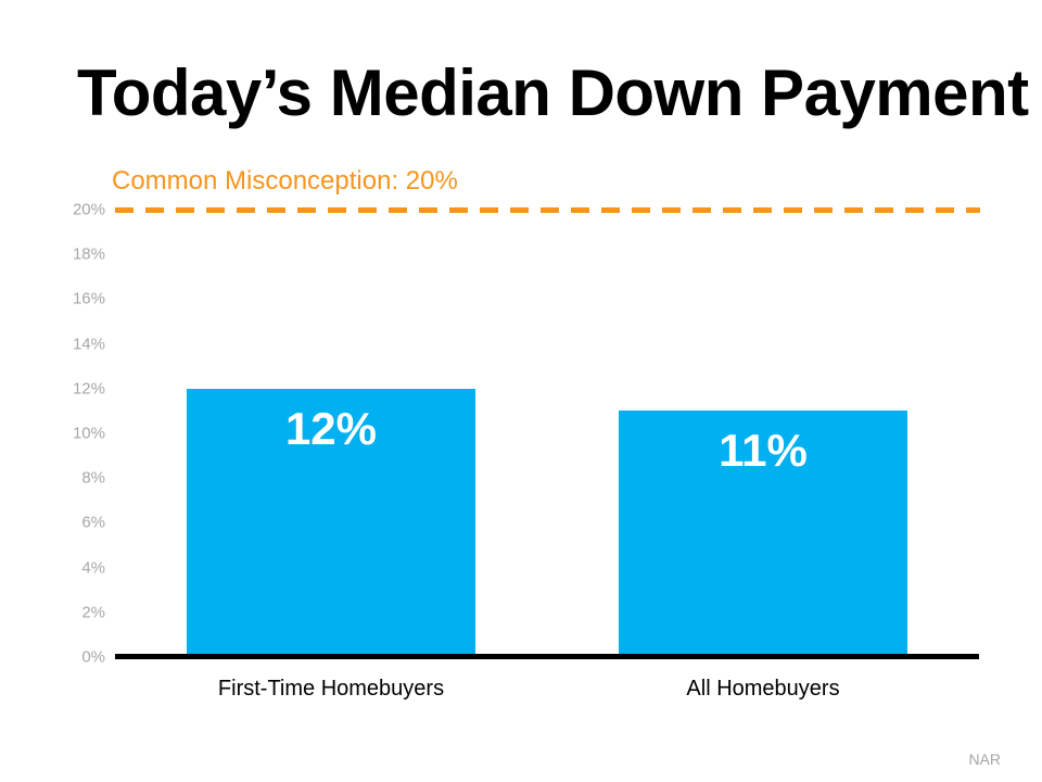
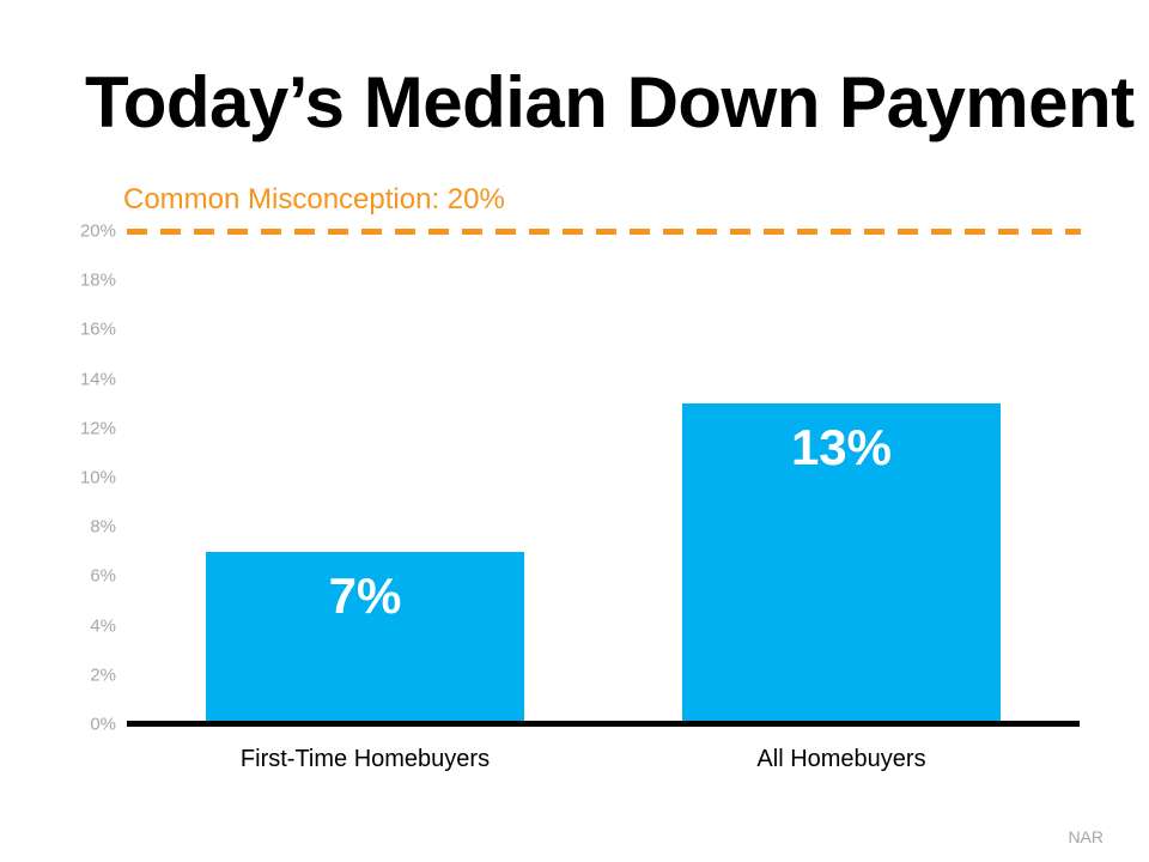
First-Time Homebuyers: 12% -> 7%
All Homebuyers: 11% -> 13%
